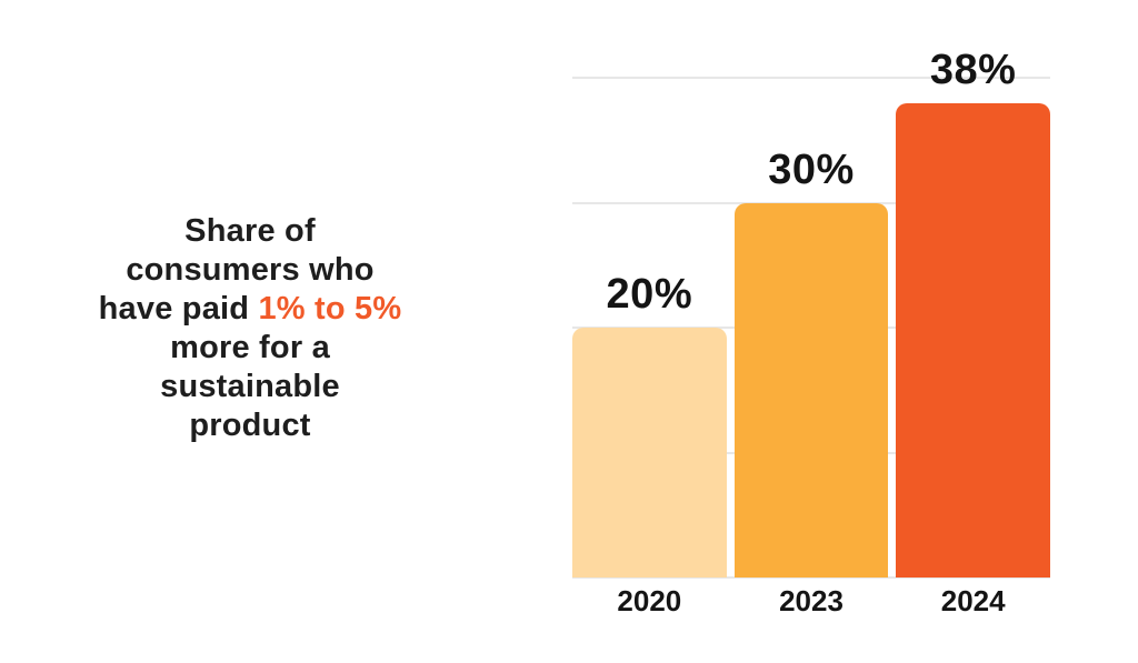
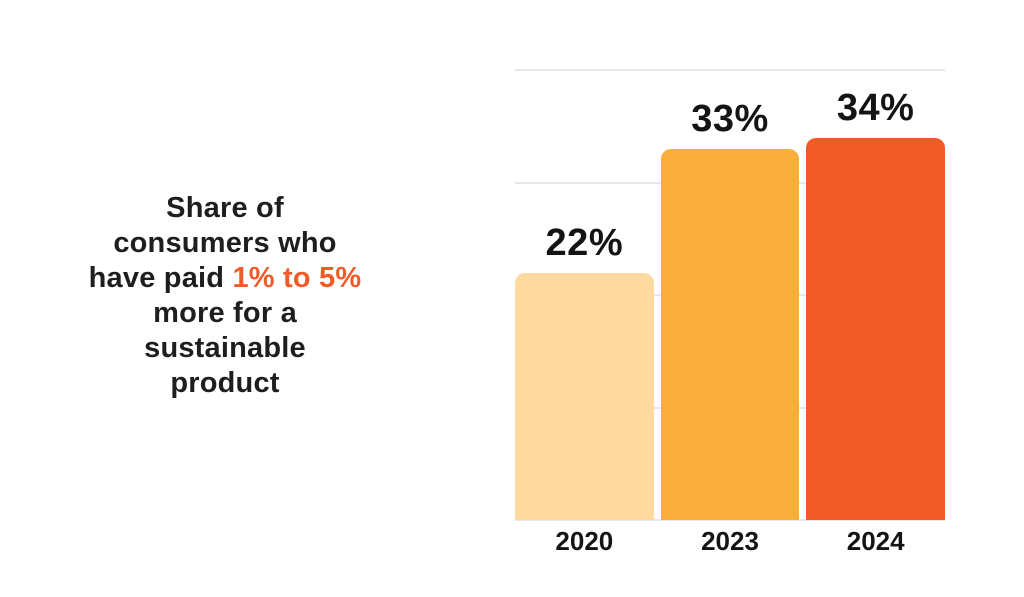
2020: 20% -> 22%
2023: 30% -> 33%
2024: 38% -> 34%
